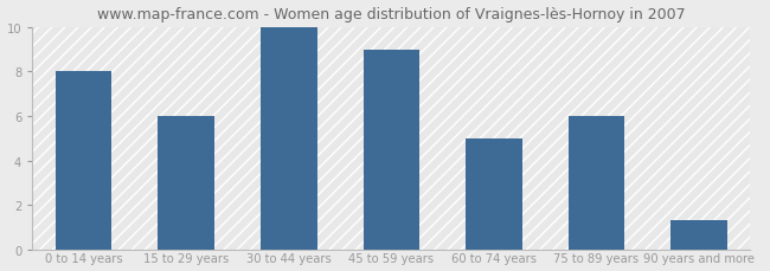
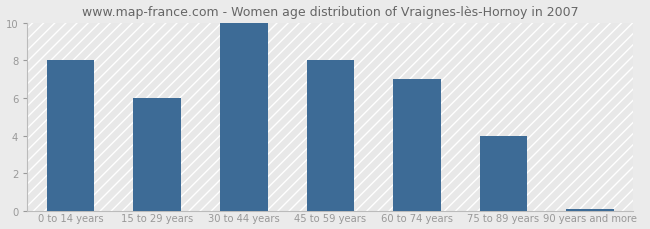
45 to 59 years: 9.0 -> 8.0
60 to 74 years: 5.0 -> 7.0
75 to 89 years: 6.0 -> 4.0
90 years and more: 1.3 -> 0.1
